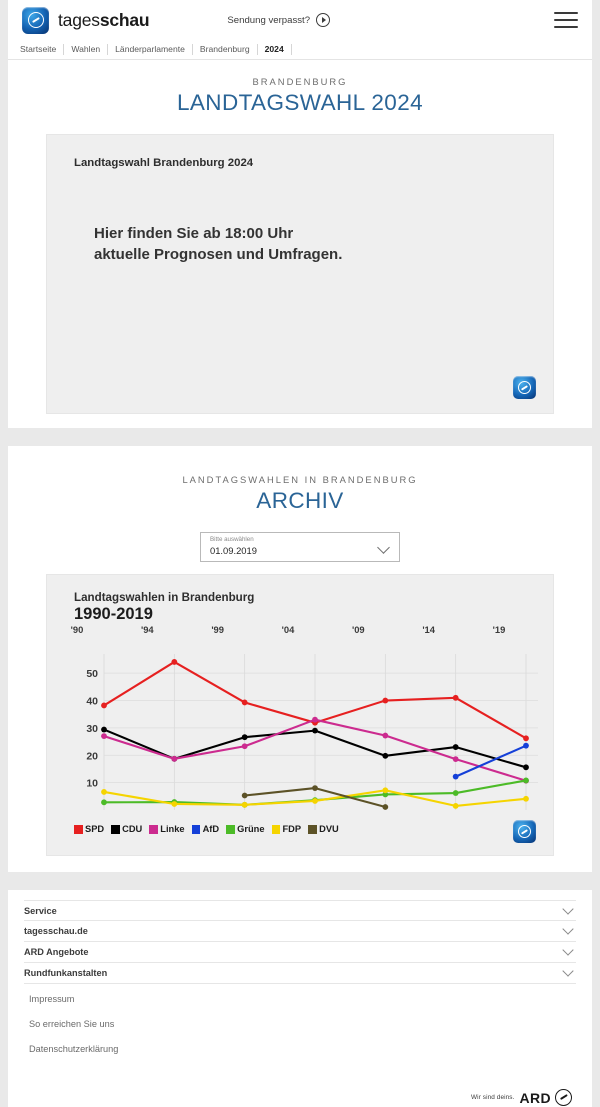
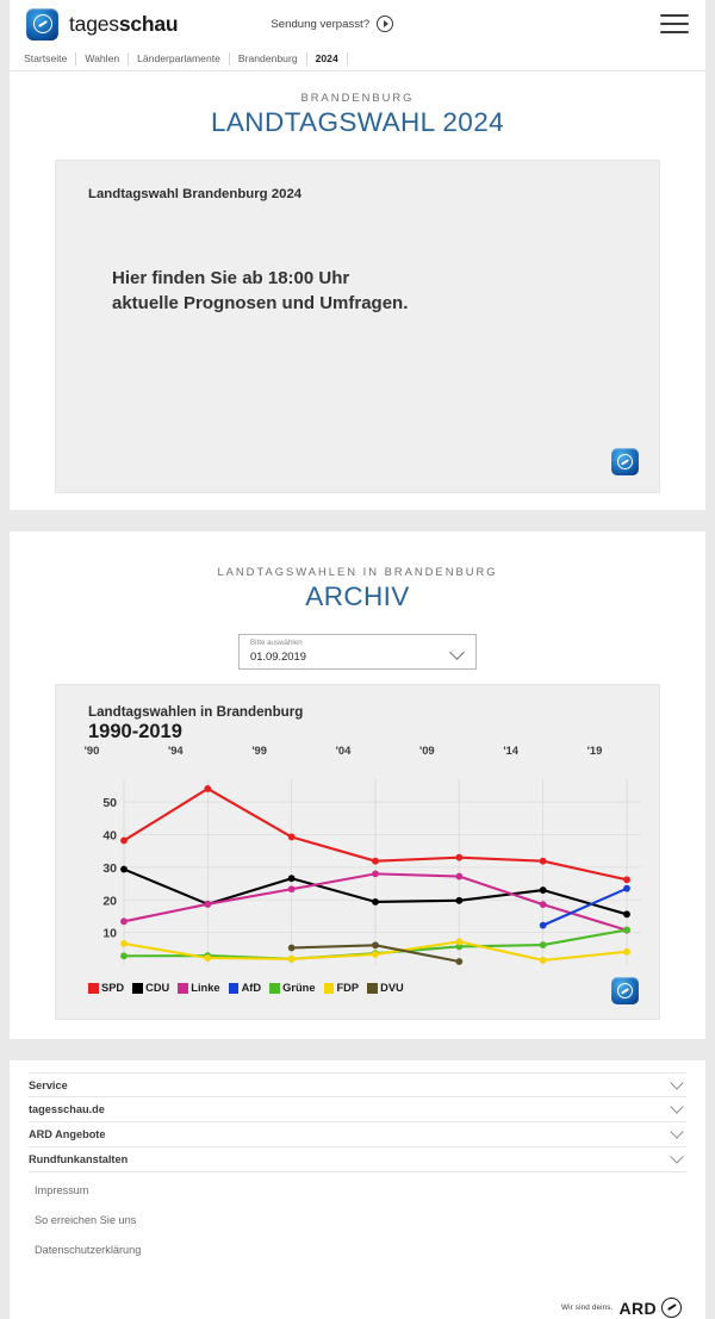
Linke/'90: 27 -> 13
CDU/'04: 29 -> 19
Linke/'04: 33 -> 28
DVU/'04: 8 -> 6
SPD/'09: 40 -> 33
SPD/'14: 41 -> 32
